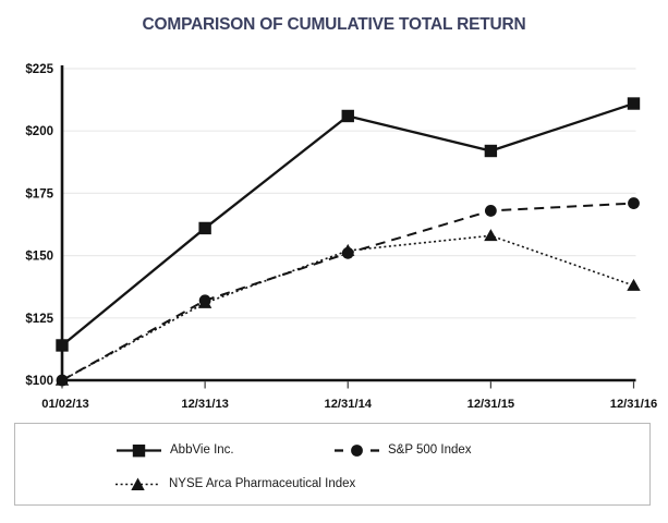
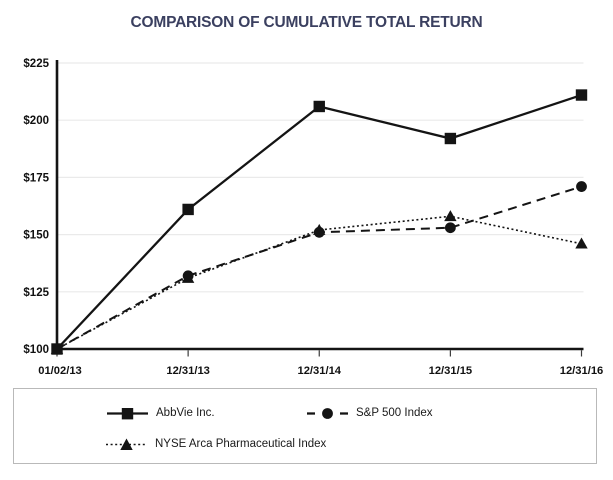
AbbVie Inc./01/02/13: $114 -> $100
S&P 500 Index/12/31/15: $168 -> $153
NYSE Arca Pharmaceutical Index/12/31/16: $138 -> $146
